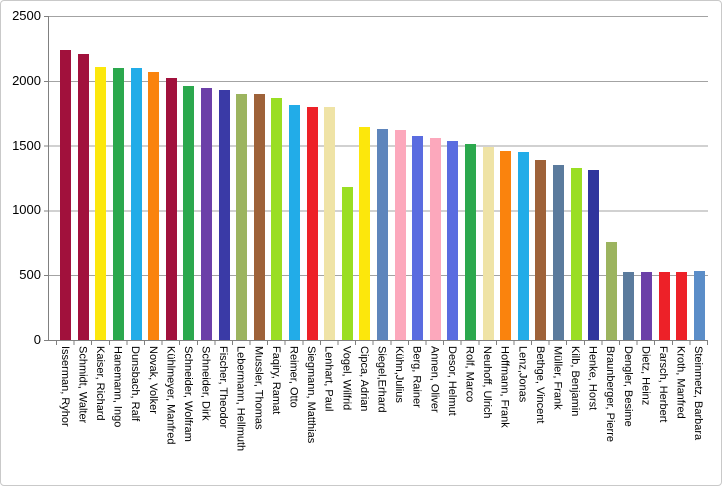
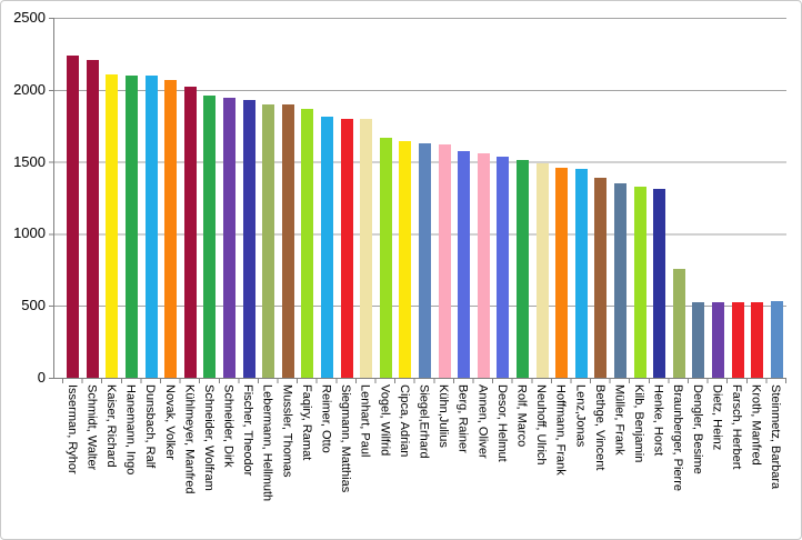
Vogel, Wilfrid: 1180 -> 1670
